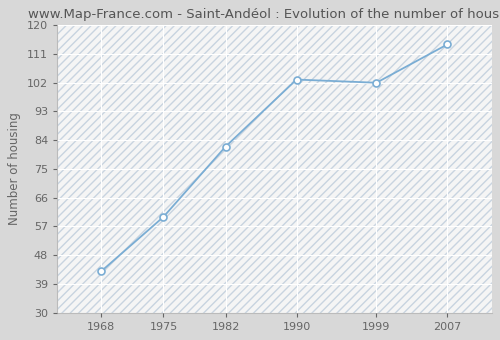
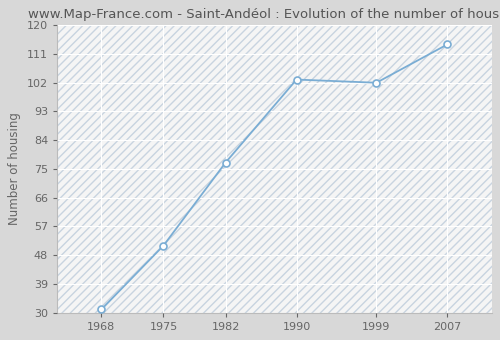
1968: 43 -> 31
1975: 60 -> 51
1982: 82 -> 77
